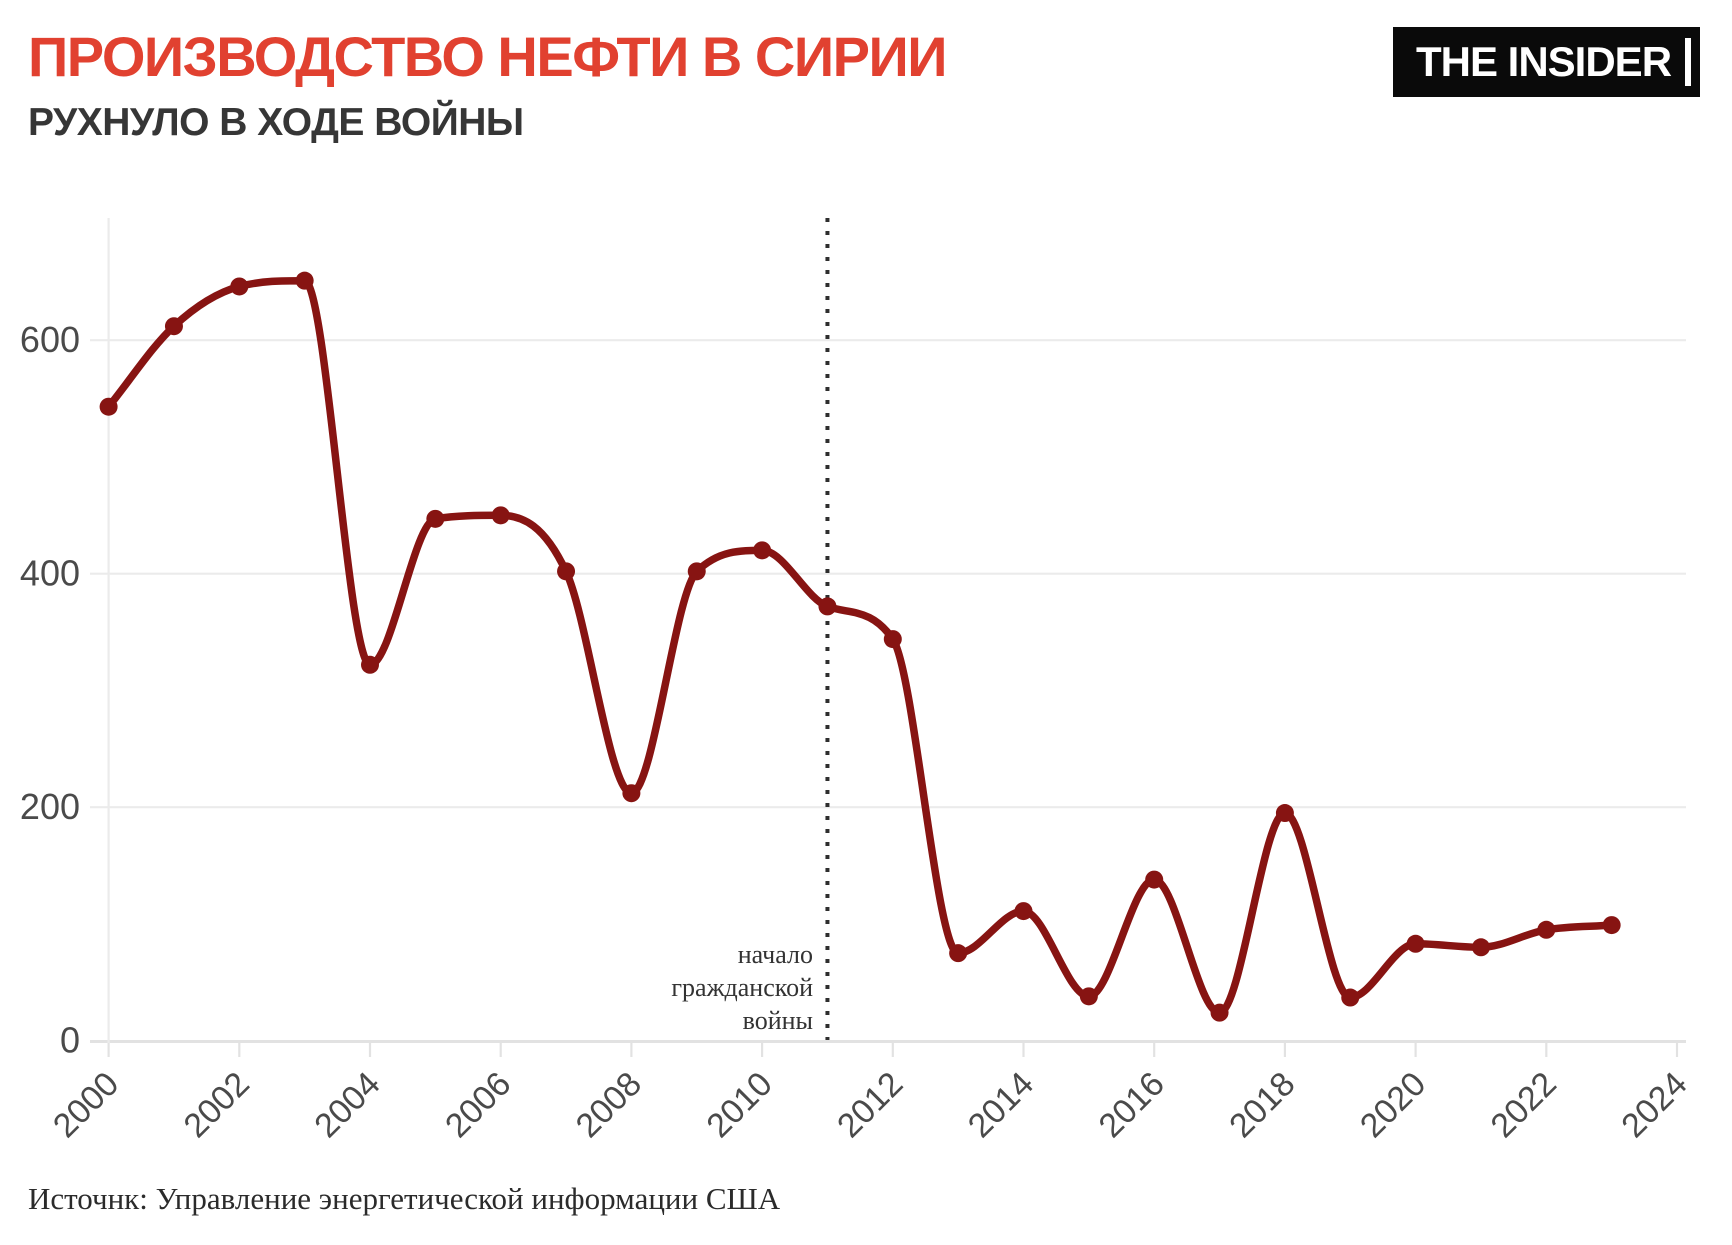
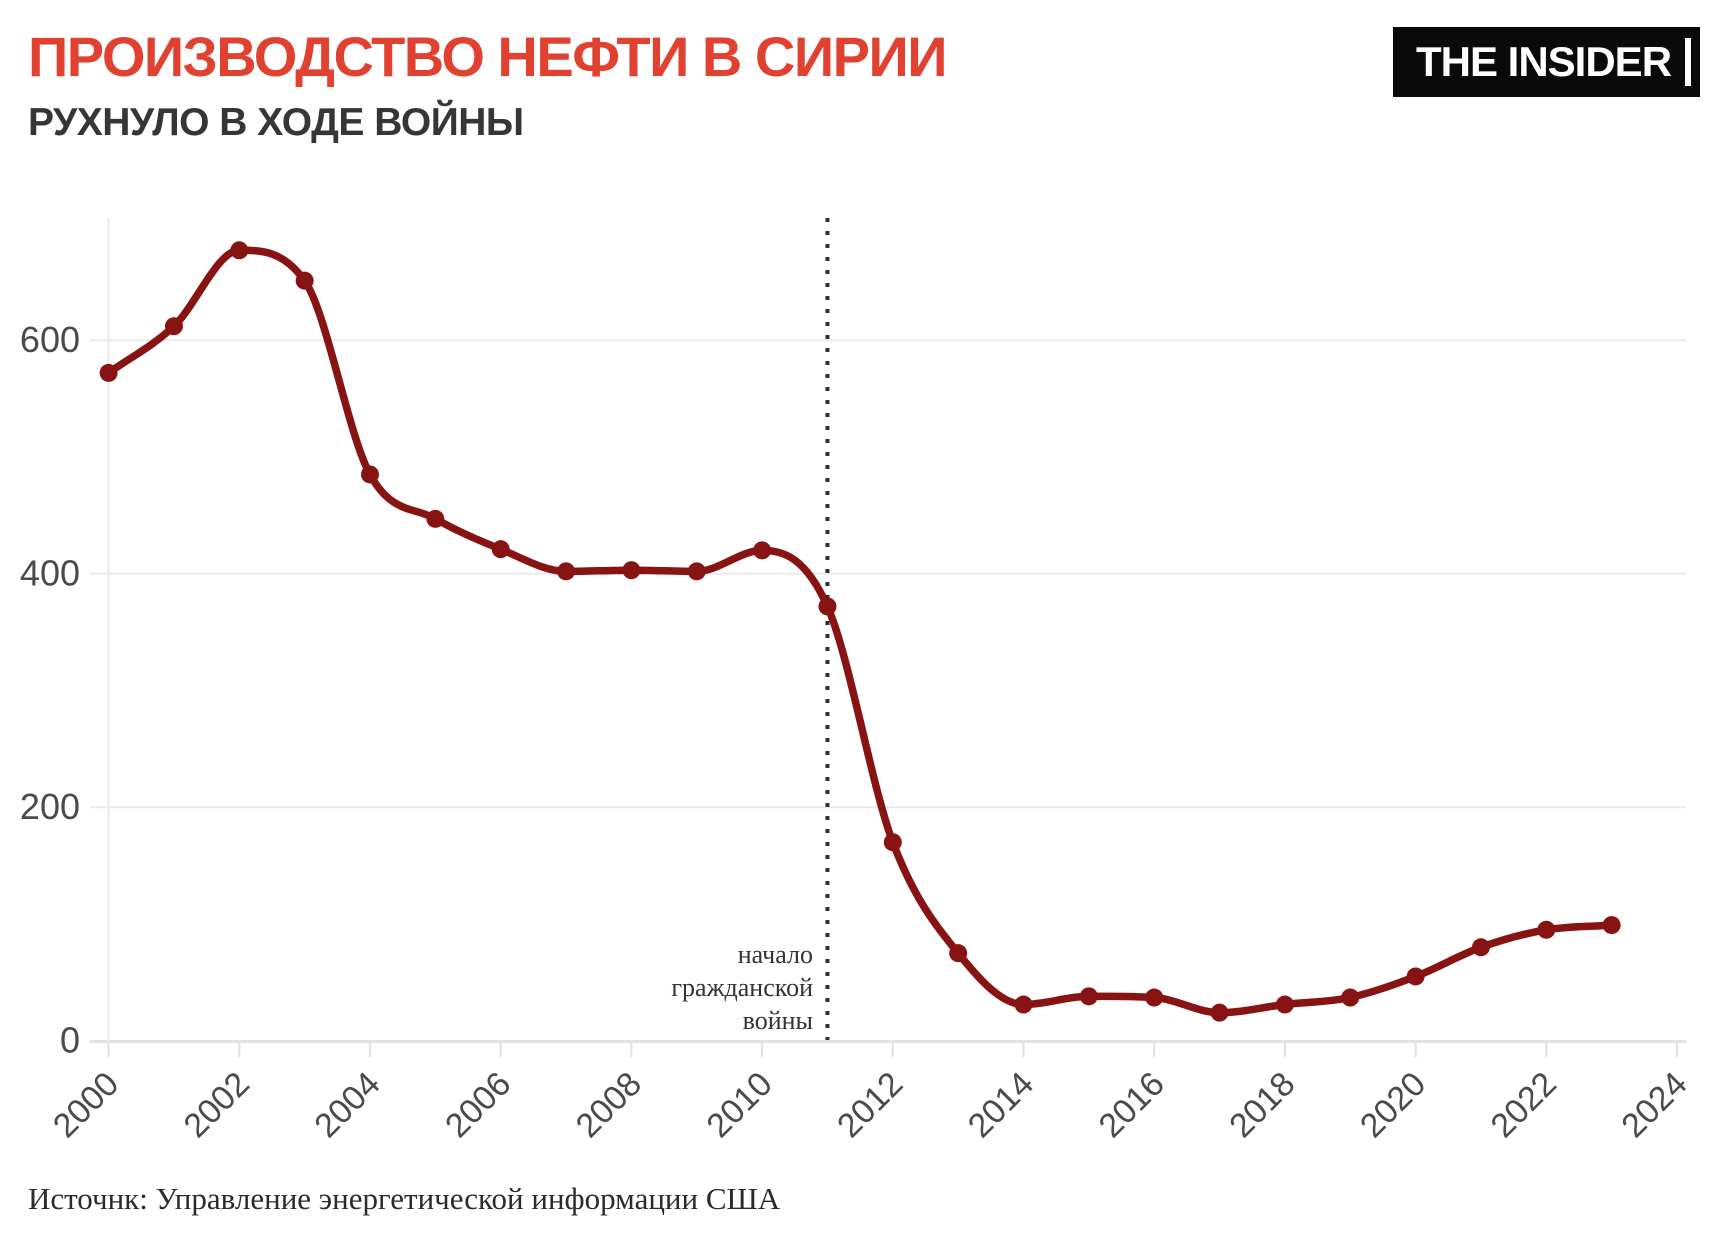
2000: 543 -> 572
2002: 646 -> 677
2004: 322 -> 485
2006: 450 -> 421
2008: 212 -> 403
2012: 344 -> 170
2014: 111 -> 31
2016: 138 -> 37
2018: 195 -> 31
2020: 83 -> 55
